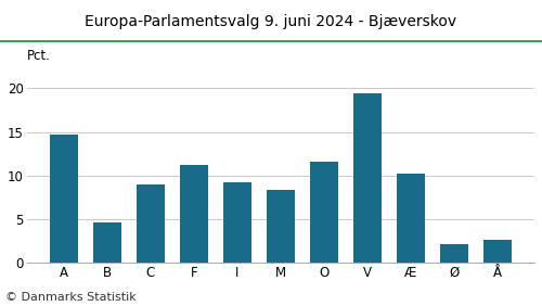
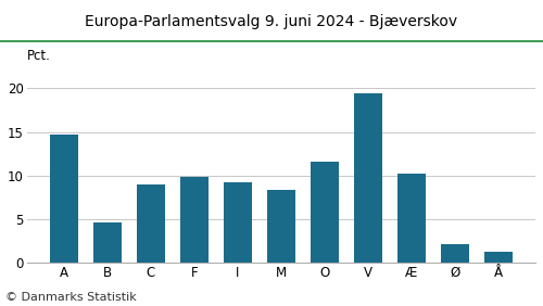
F: 11.2 -> 9.8
Å: 2.6 -> 1.3
